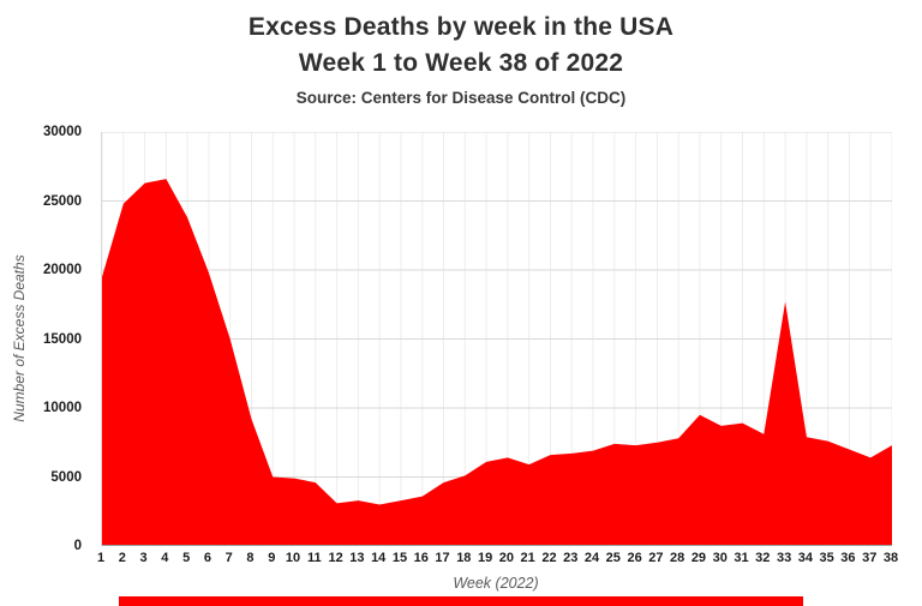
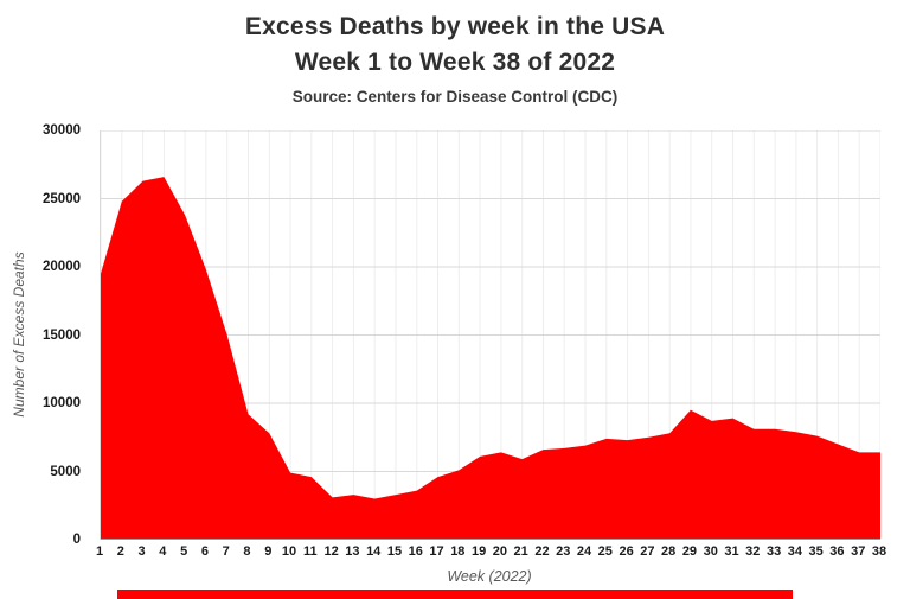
9: 5000 -> 7800
33: 17700 -> 8100
38: 7300 -> 6400
